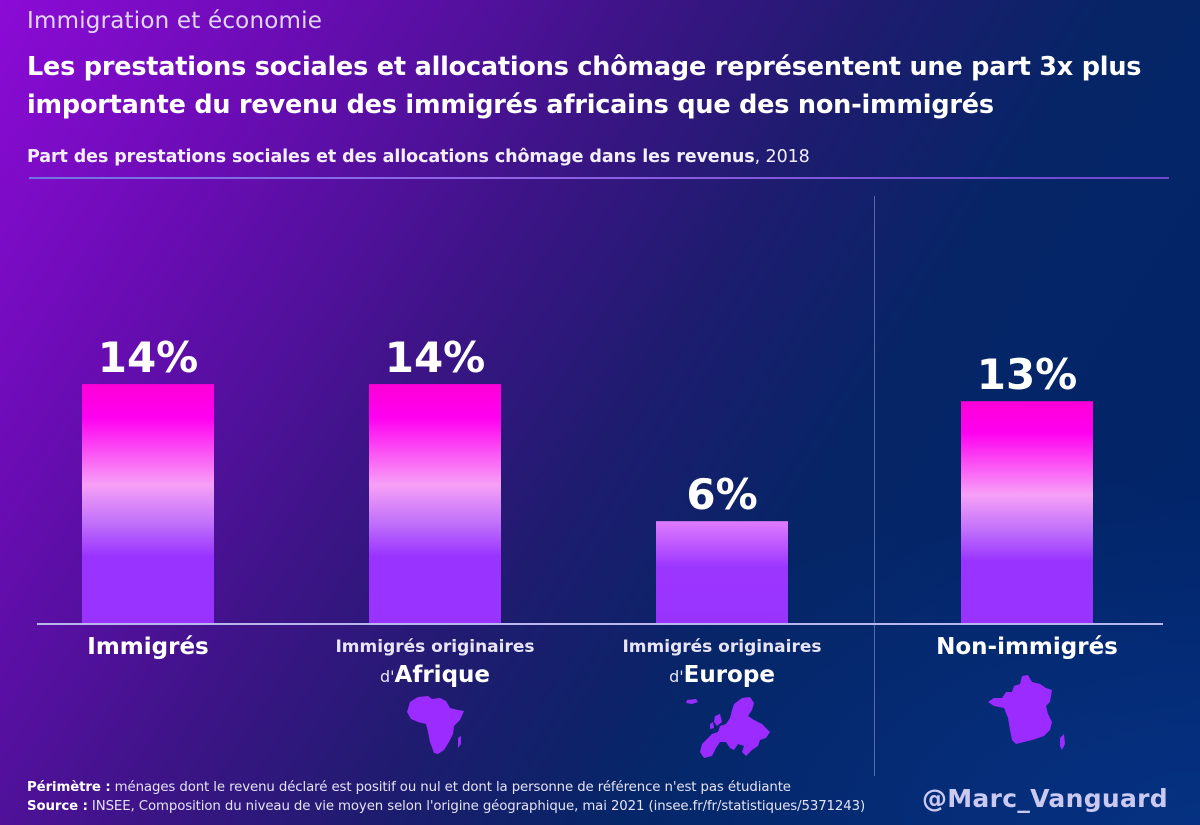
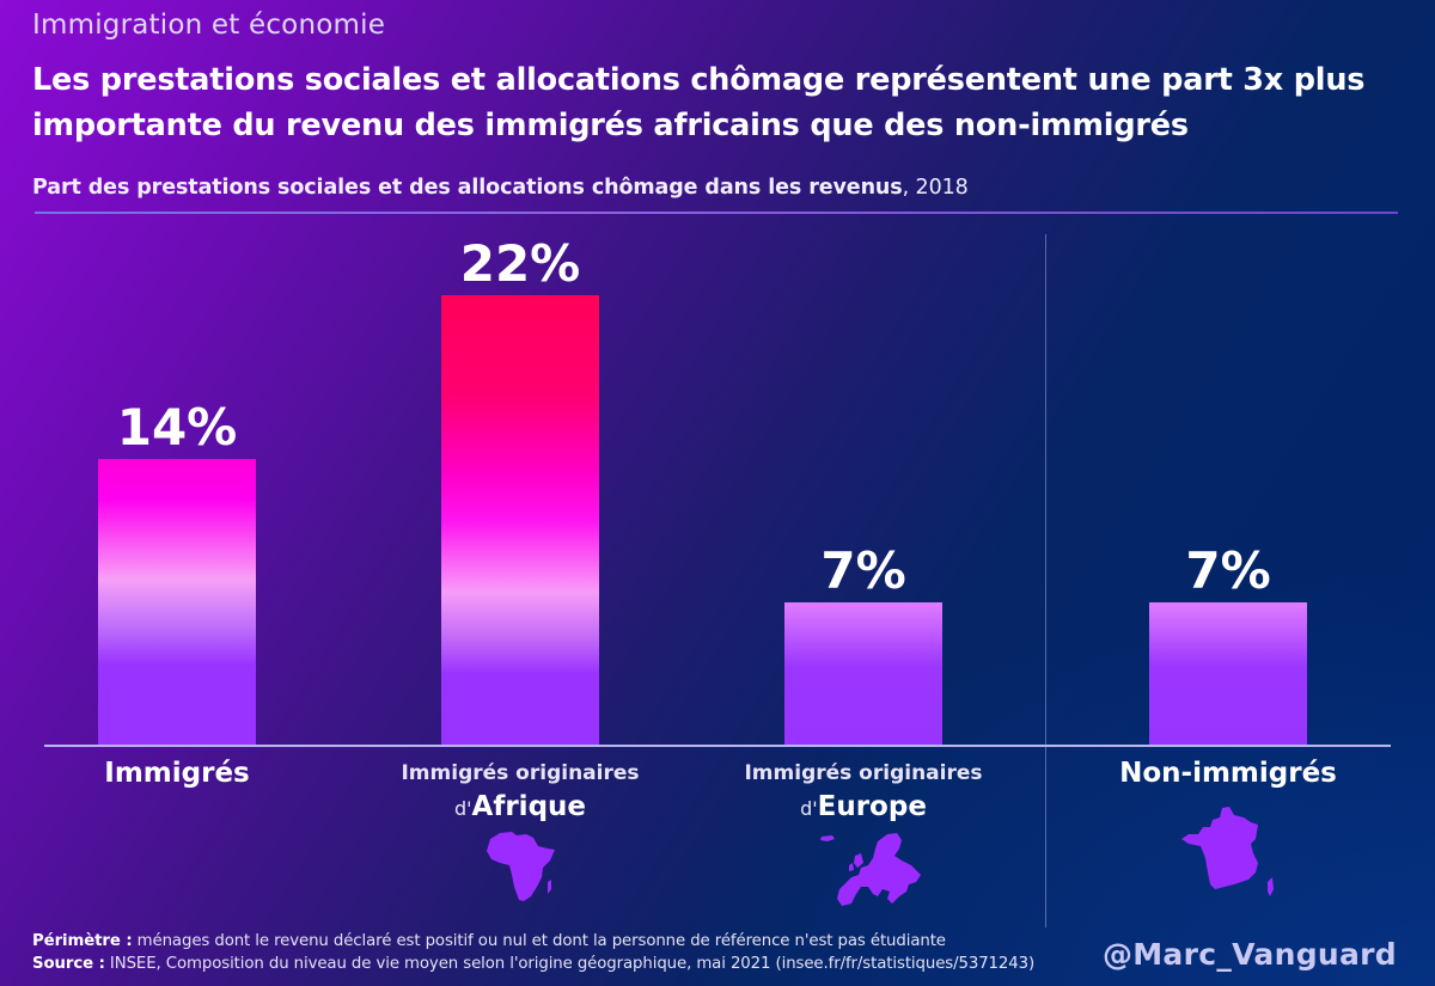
Immigrés originaires d'Afrique: 14% -> 22%
Immigrés originaires d'Europe: 6% -> 7%
Non-immigrés: 13% -> 7%
